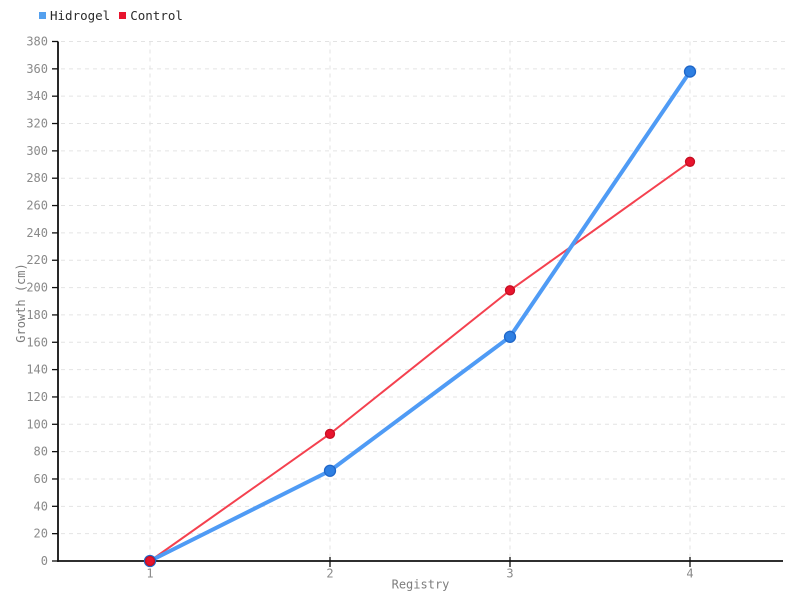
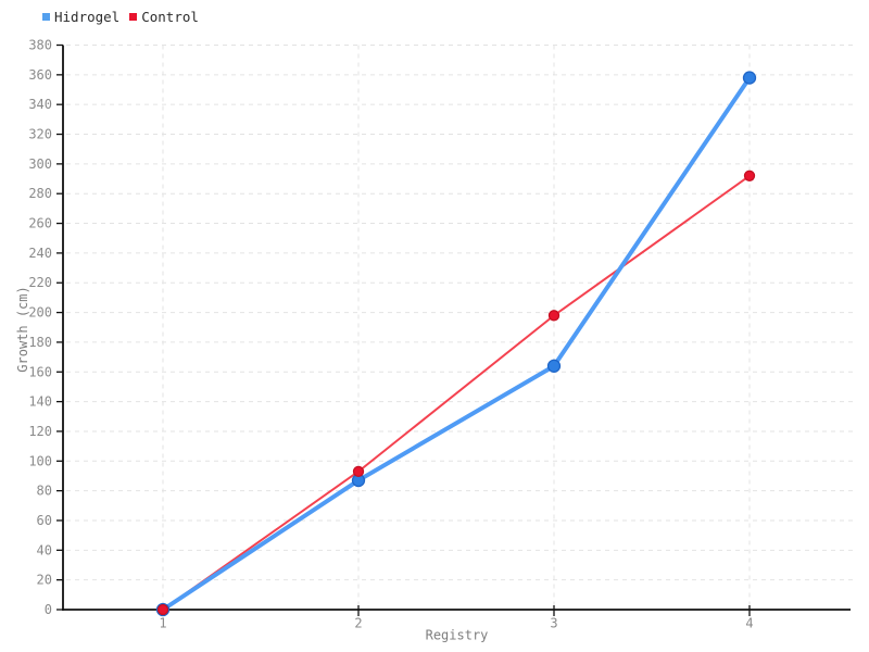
Hidrogel/2: 66 -> 87
